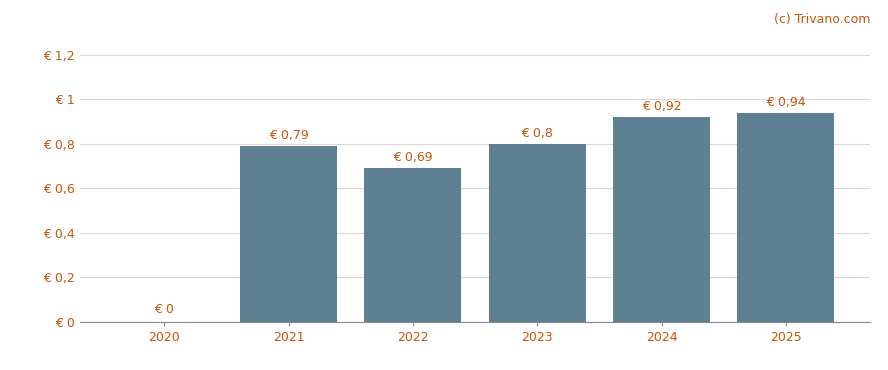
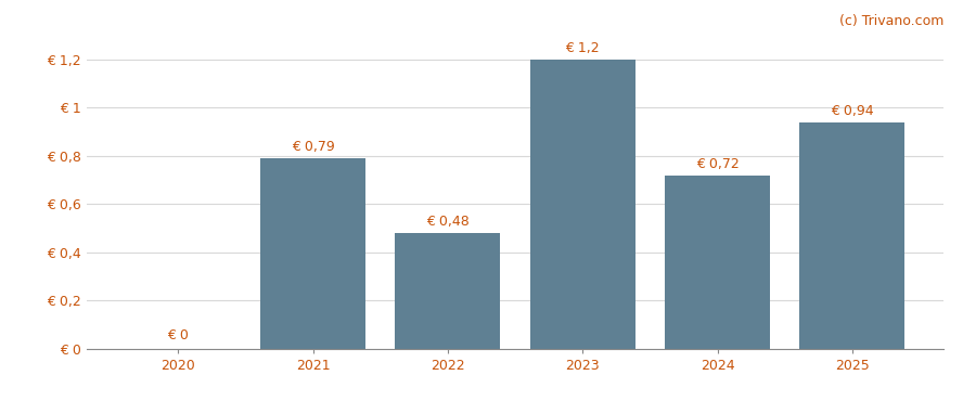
2022: 0,69 -> 0,48
2023: 0,8 -> 1,2
2024: 0,92 -> 0,72
